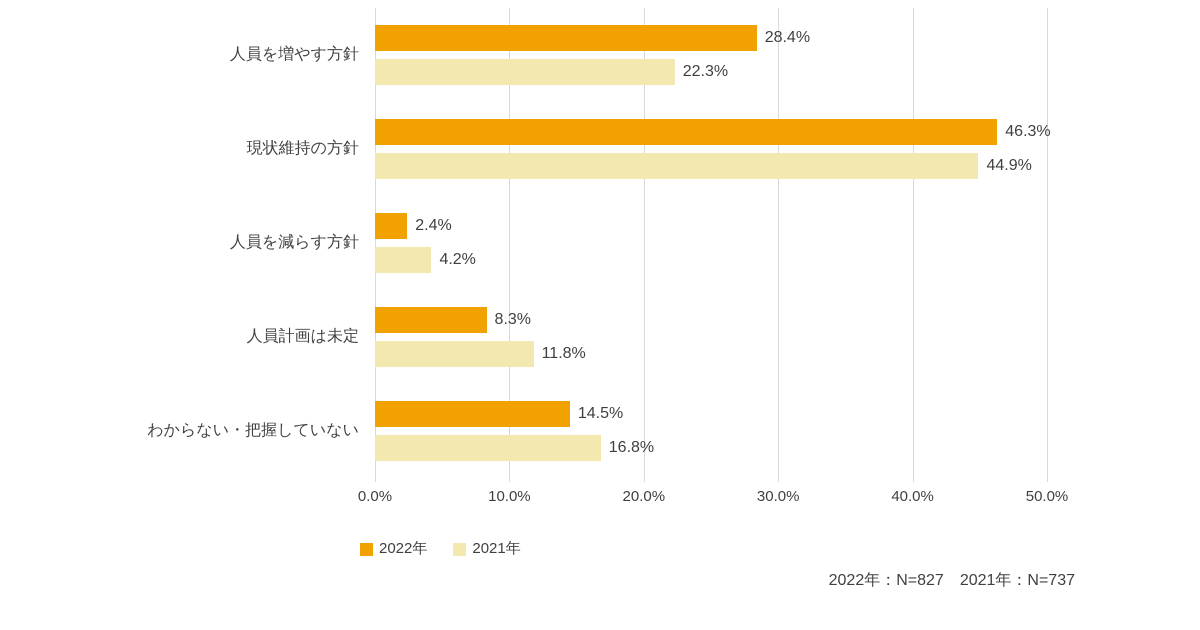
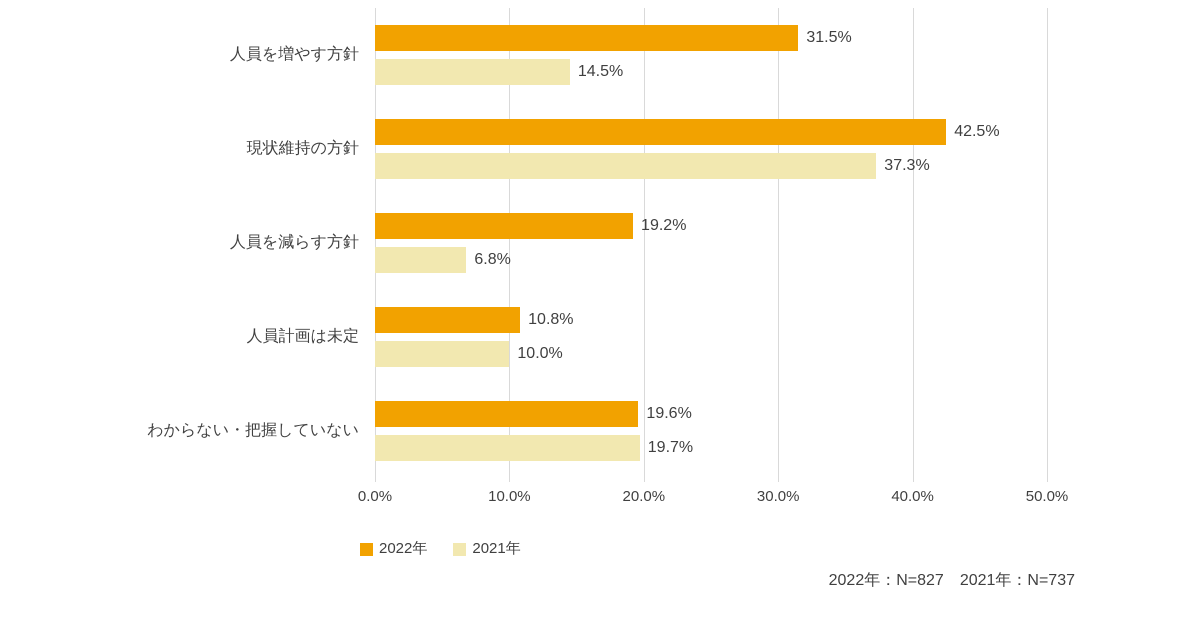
2022年/人員を増やす方針: 28.4% -> 31.5%
2021年/人員を増やす方針: 22.3% -> 14.5%
2022年/現状維持の方針: 46.3% -> 42.5%
2021年/現状維持の方針: 44.9% -> 37.3%
2022年/人員を減らす方針: 2.4% -> 19.2%
2021年/人員を減らす方針: 4.2% -> 6.8%
2022年/人員計画は未定: 8.3% -> 10.8%
2021年/人員計画は未定: 11.8% -> 10.0%
2022年/わからない・把握していない: 14.5% -> 19.6%
2021年/わからない・把握していない: 16.8% -> 19.7%
